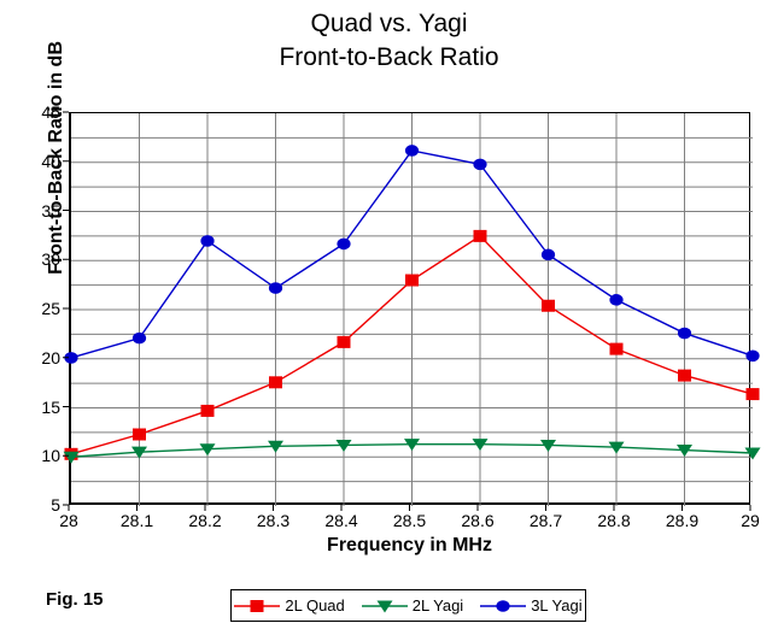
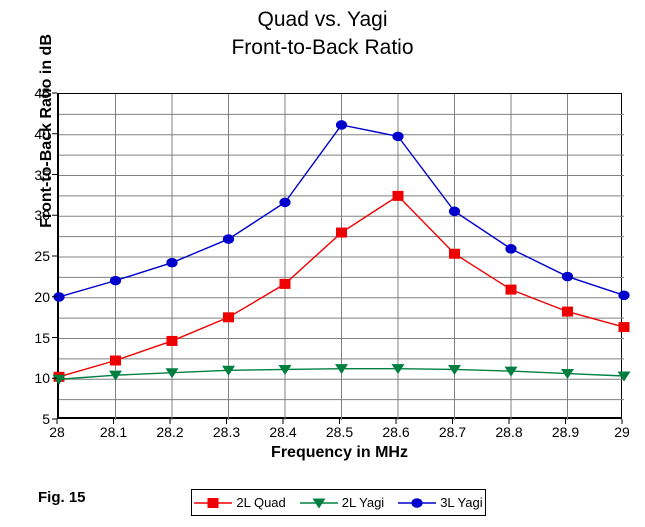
3L Yagi/28.2: 32 -> 24
